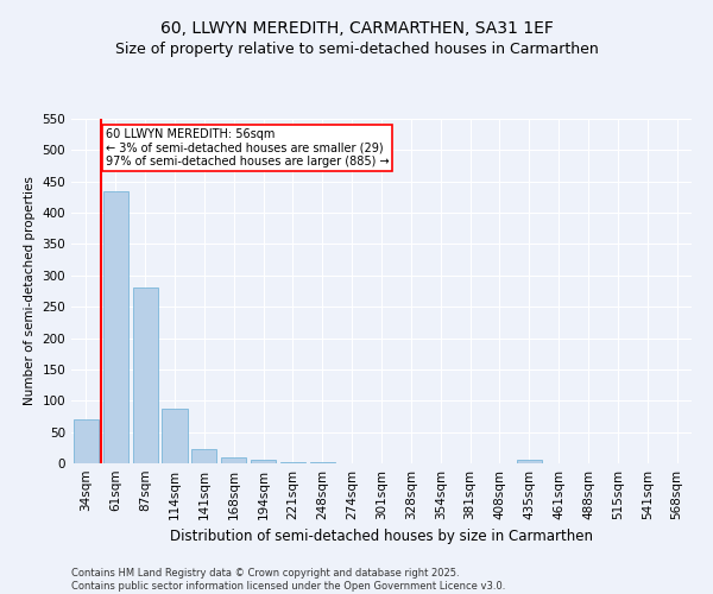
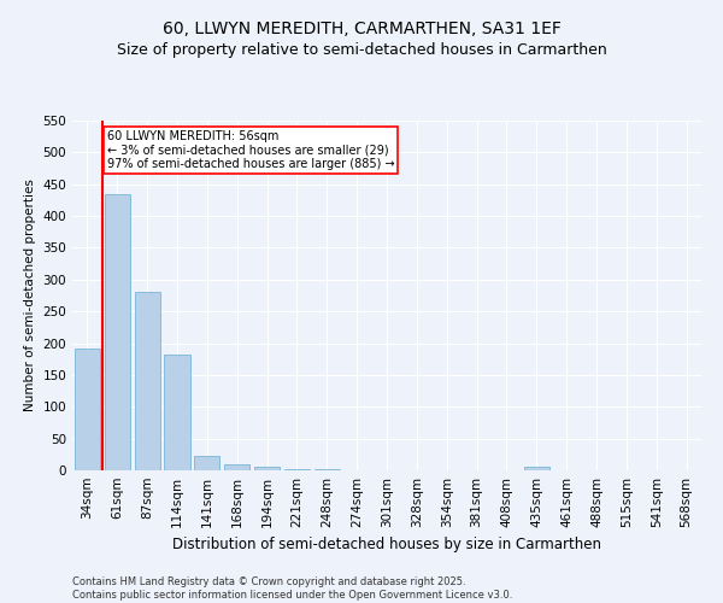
34sqm: 70 -> 192
114sqm: 88 -> 182
